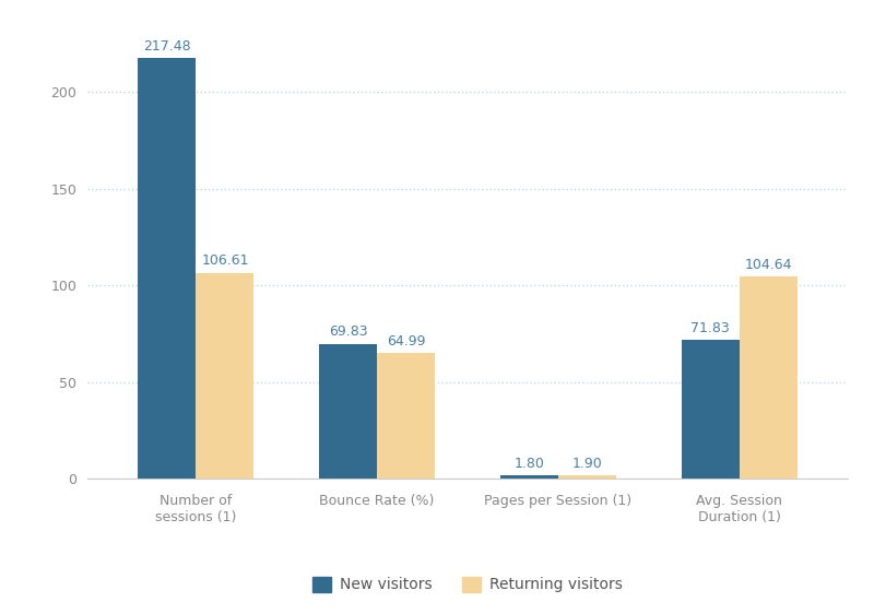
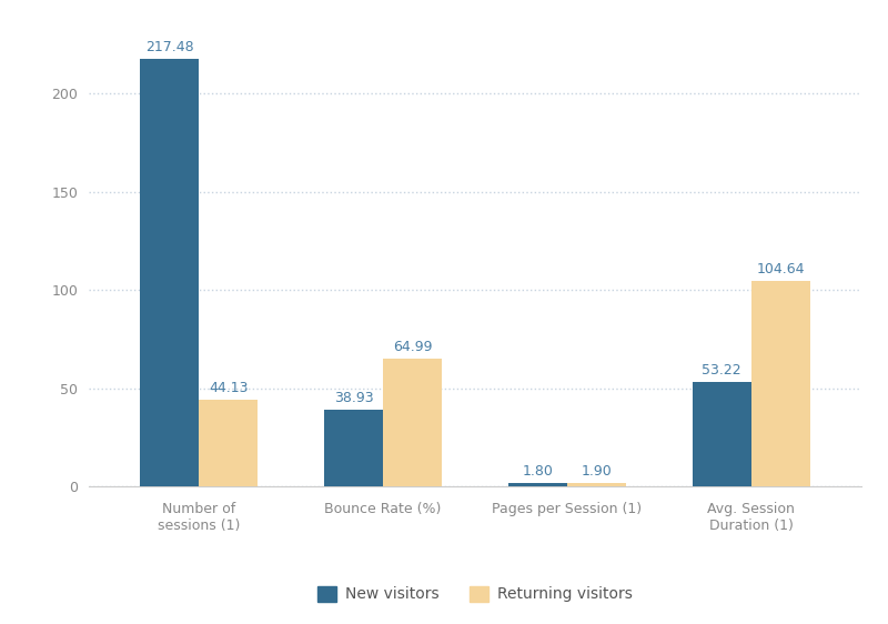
Returning visitors/Number of sessions (1): 106.61 -> 44.13
New visitors/Bounce Rate (%): 69.83 -> 38.93
New visitors/Avg. Session Duration (1): 71.83 -> 53.22
